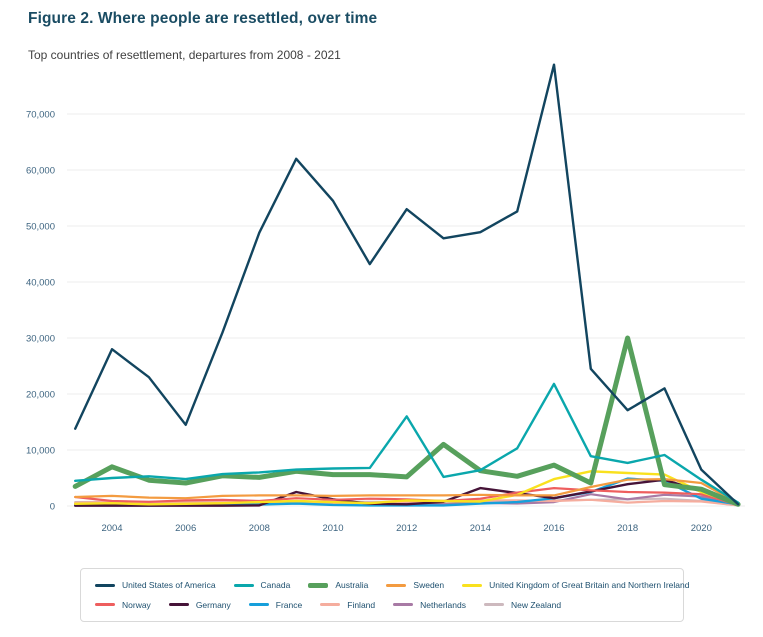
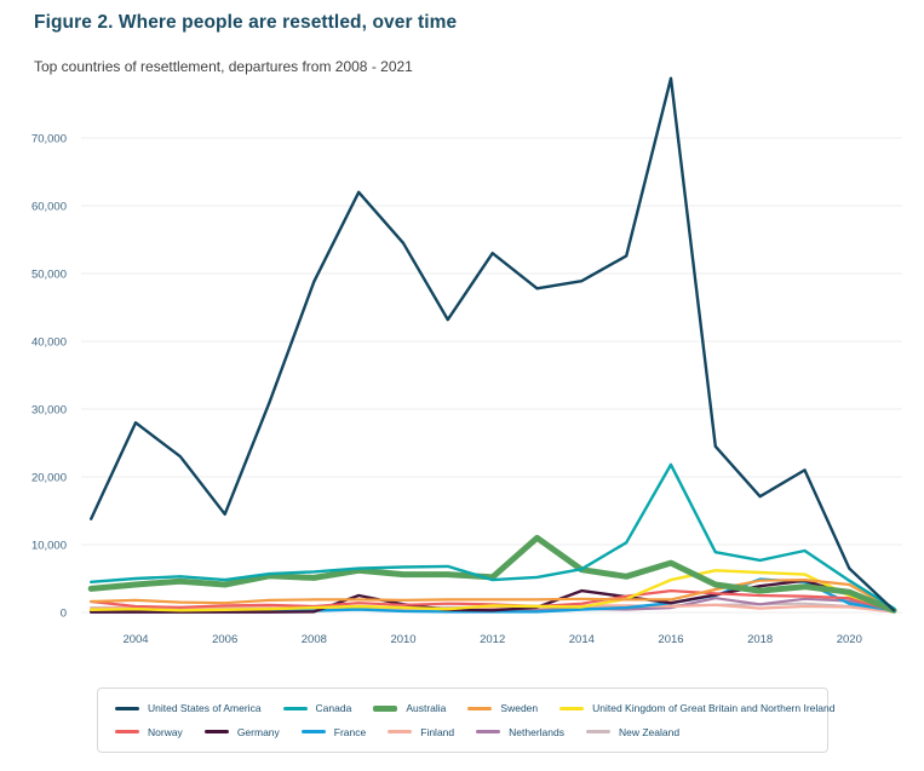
Australia/2004: 7000 -> 4000
Canada/2012: 16000 -> 5000
Australia/2018: 30000 -> 3000
